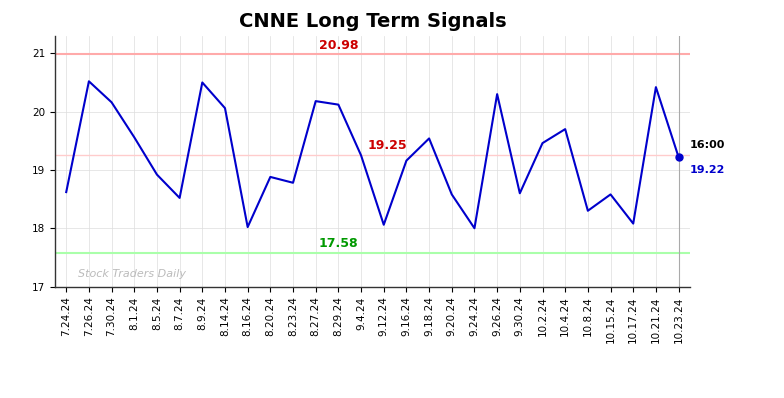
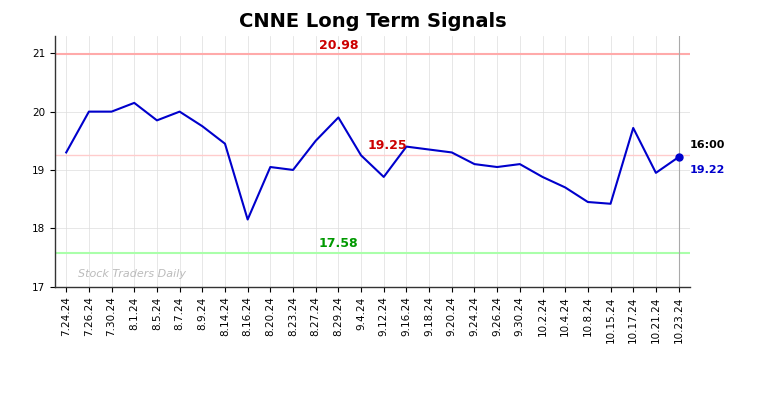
7.24.24: 18.62 -> 19.30
7.26.24: 20.52 -> 20.00
7.30.24: 20.16 -> 20.00
8.1.24: 19.56 -> 20.15
8.5.24: 18.92 -> 19.85
8.7.24: 18.52 -> 20.00
8.9.24: 20.50 -> 19.75
8.14.24: 20.06 -> 19.45
8.16.24: 18.02 -> 18.15
8.20.24: 18.88 -> 19.05
8.23.24: 18.78 -> 19.00
8.27.24: 20.18 -> 19.50
8.29.24: 20.12 -> 19.90
9.12.24: 18.06 -> 18.88
9.16.24: 19.16 -> 19.40
9.18.24: 19.54 -> 19.35
9.20.24: 18.58 -> 19.30
9.24.24: 18.00 -> 19.10
9.26.24: 20.30 -> 19.05
9.30.24: 18.60 -> 19.10
10.2.24: 19.46 -> 18.88
10.4.24: 19.70 -> 18.70
10.8.24: 18.30 -> 18.45
10.15.24: 18.58 -> 18.42
10.17.24: 18.08 -> 19.72
10.21.24: 20.42 -> 18.95
